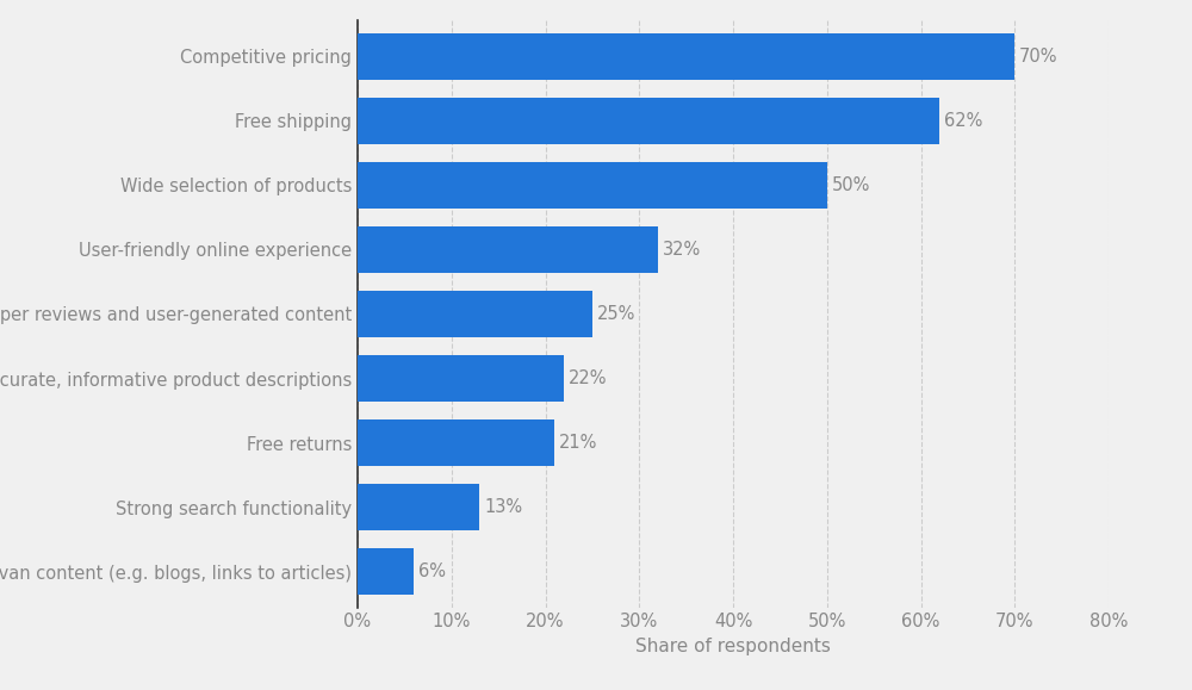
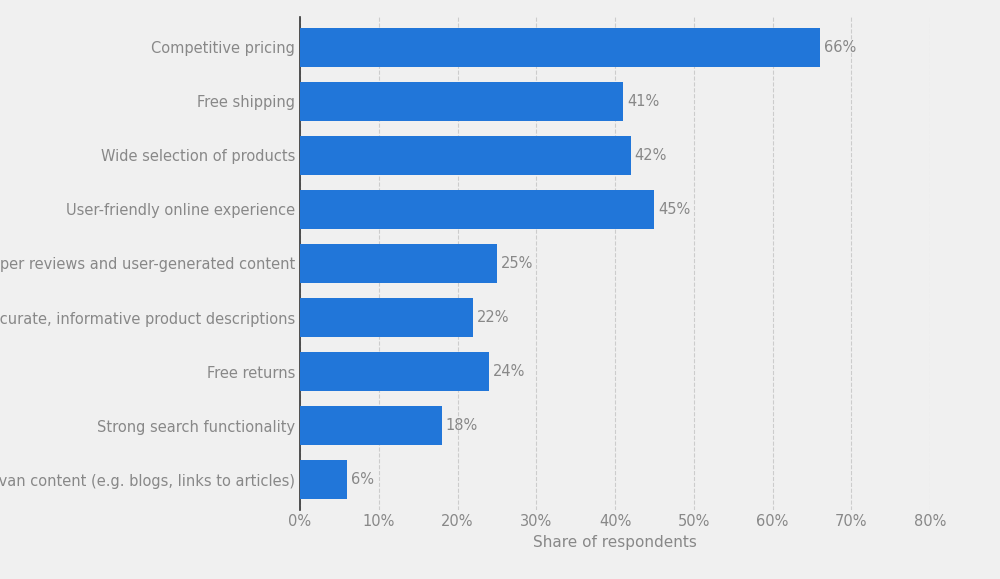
Competitive pricing: 70% -> 66%
Free shipping: 62% -> 41%
Wide selection of products: 50% -> 42%
User-friendly online experience: 32% -> 45%
Free returns: 21% -> 24%
Strong search functionality: 13% -> 18%
